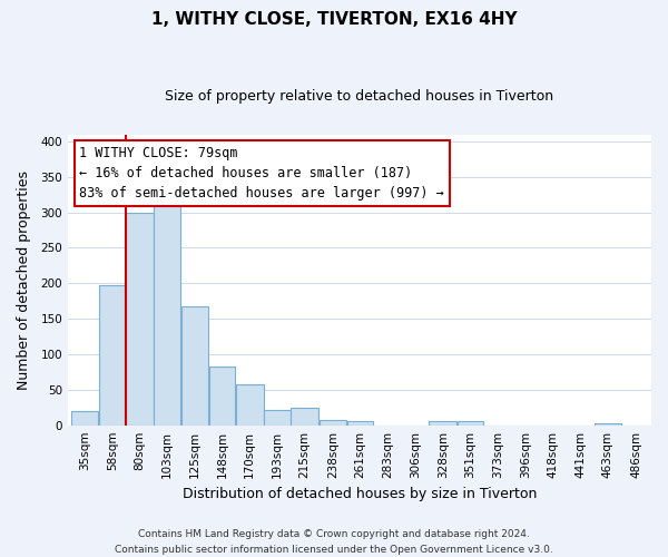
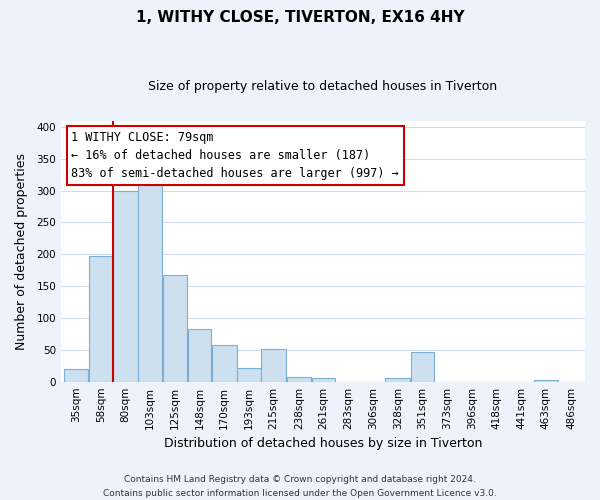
215sqm: 24 -> 52
351sqm: 5 -> 46
